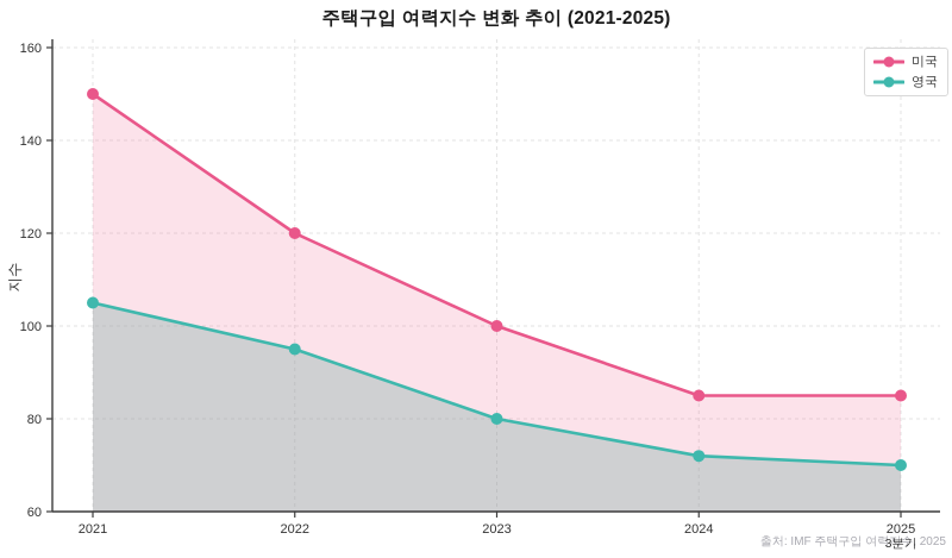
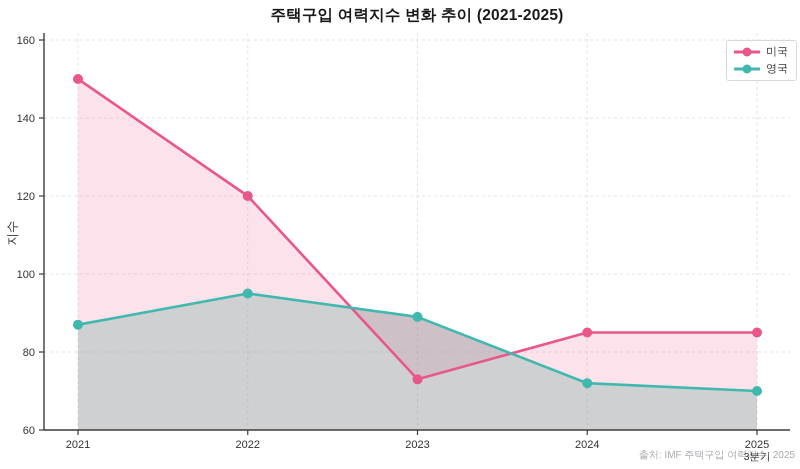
영국/2021: 105 -> 87
미국/2023: 100 -> 73
영국/2023: 80 -> 89
